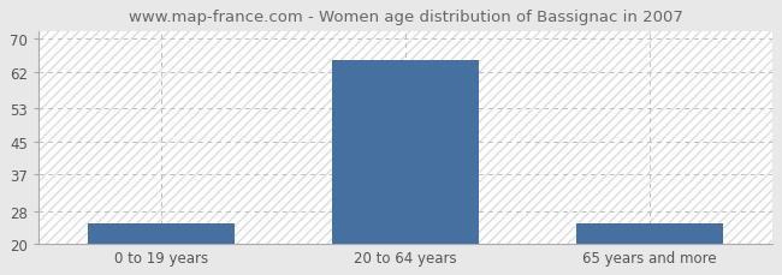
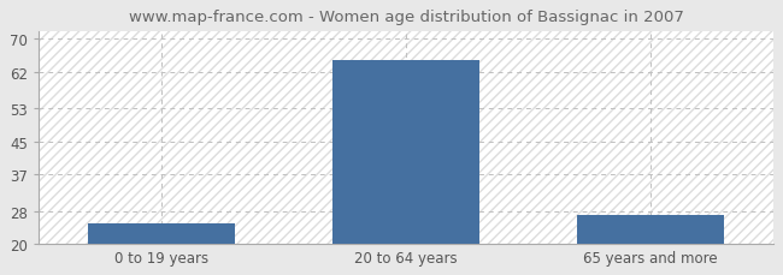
65 years and more: 25 -> 27
